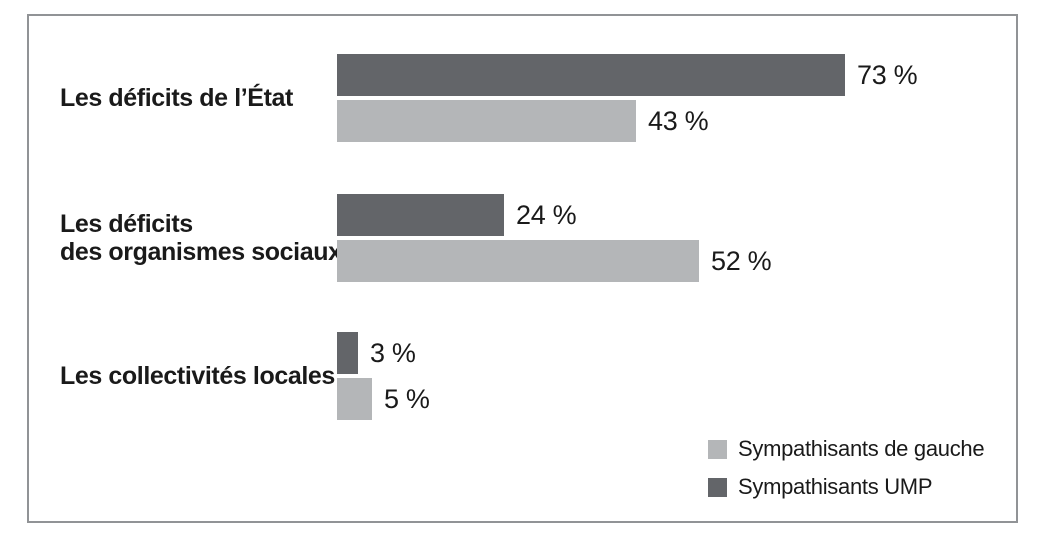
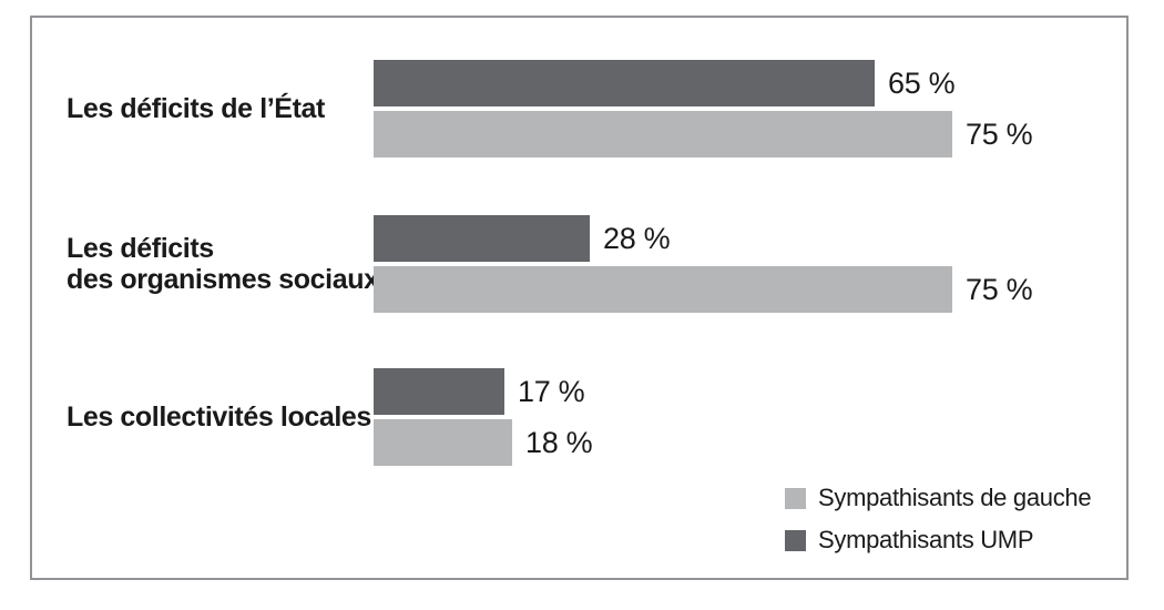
Sympathisants UMP/Les déficits de l’État: 73 -> 65
Sympathisants de gauche/Les déficits de l’État: 43 -> 75
Sympathisants UMP/Les déficits des organismes sociaux: 24 -> 28
Sympathisants de gauche/Les déficits des organismes sociaux: 52 -> 75
Sympathisants UMP/Les collectivités locales: 3 -> 17
Sympathisants de gauche/Les collectivités locales: 5 -> 18
